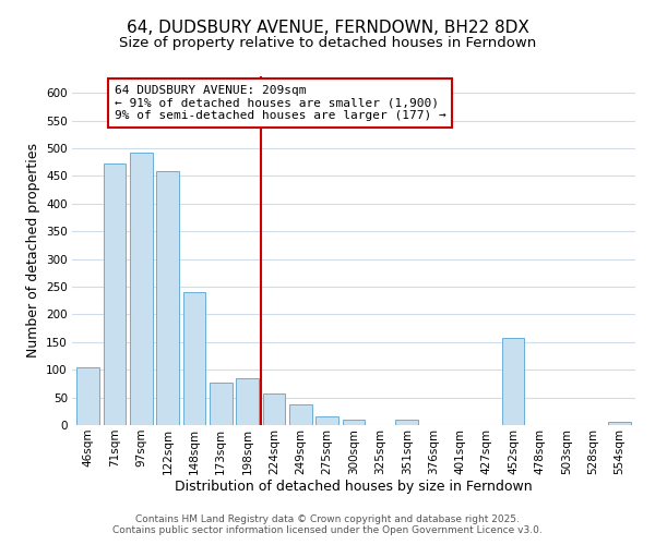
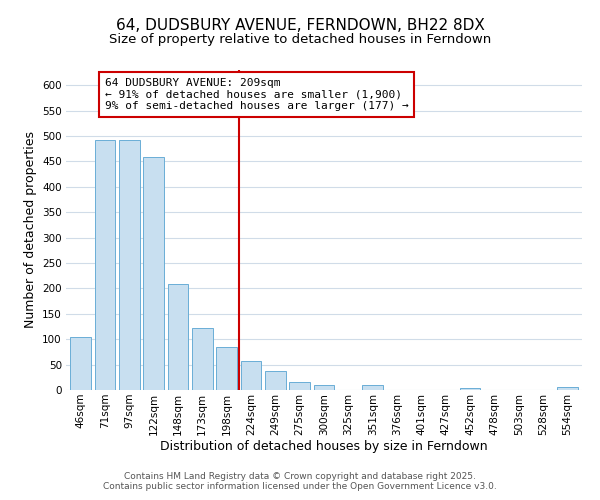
71sqm: 472 -> 492
148sqm: 240 -> 208
173sqm: 76 -> 123
452sqm: 158 -> 4
